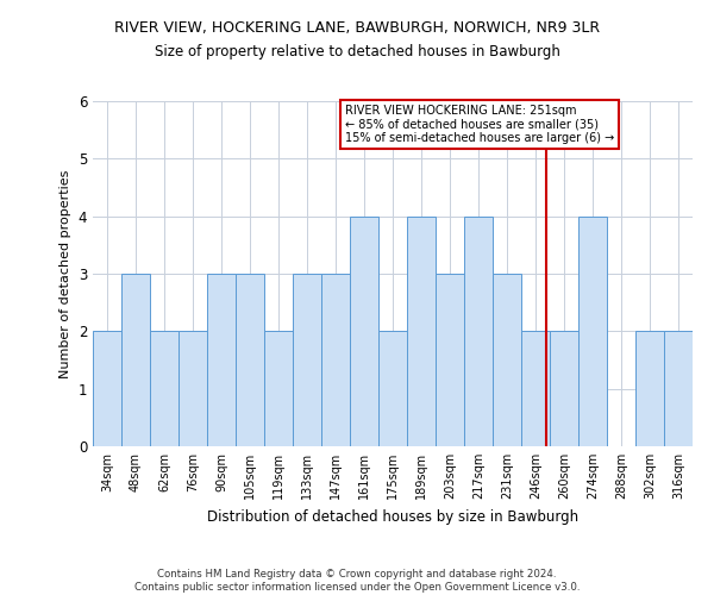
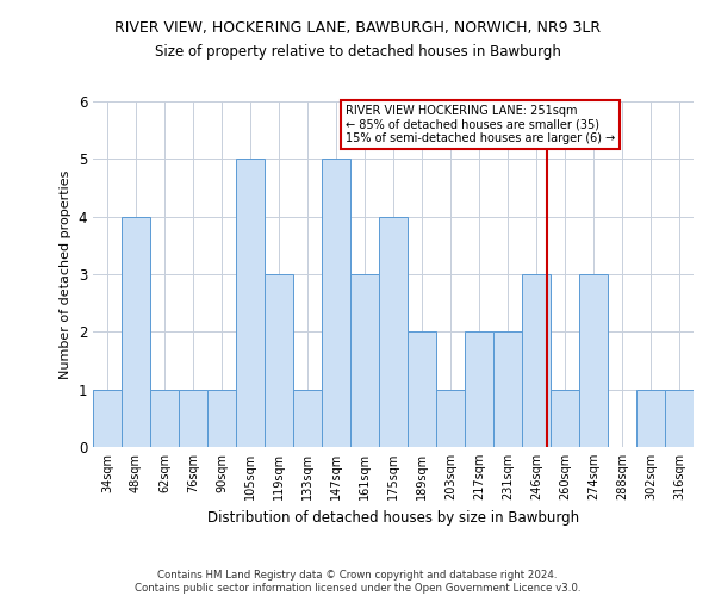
34sqm: 2 -> 1
48sqm: 3 -> 4
62sqm: 2 -> 1
76sqm: 2 -> 1
90sqm: 3 -> 1
105sqm: 3 -> 5
119sqm: 2 -> 3
133sqm: 3 -> 1
147sqm: 3 -> 5
161sqm: 4 -> 3
175sqm: 2 -> 4
189sqm: 4 -> 2
203sqm: 3 -> 1
217sqm: 4 -> 2
231sqm: 3 -> 2
246sqm: 2 -> 3
260sqm: 2 -> 1
274sqm: 4 -> 3
302sqm: 2 -> 1
316sqm: 2 -> 1
